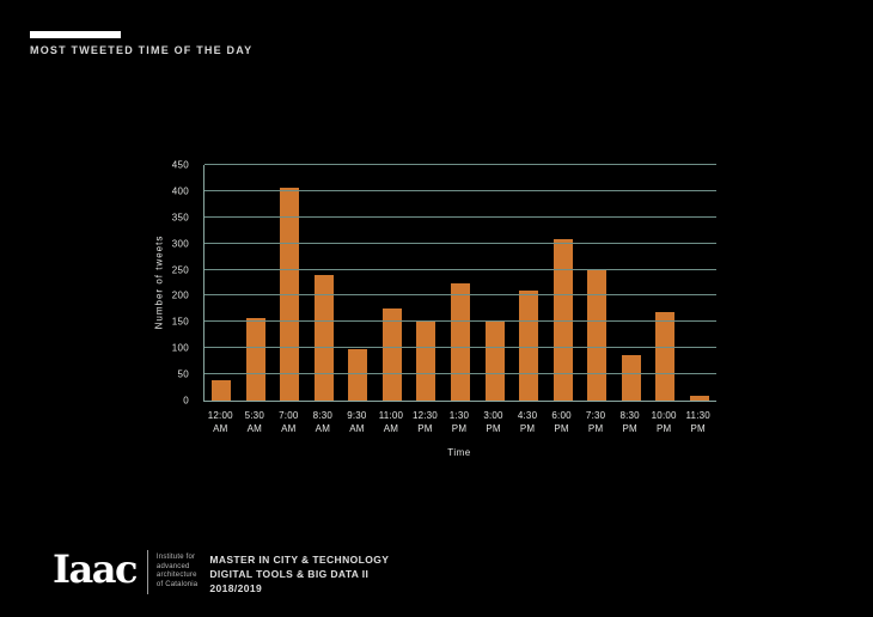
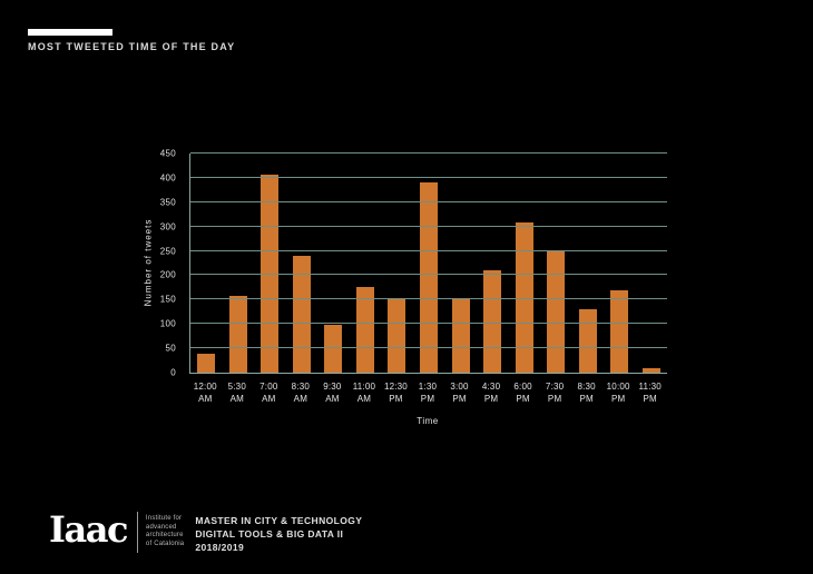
1:30 PM: 220 -> 390
8:30 PM: 90 -> 130
